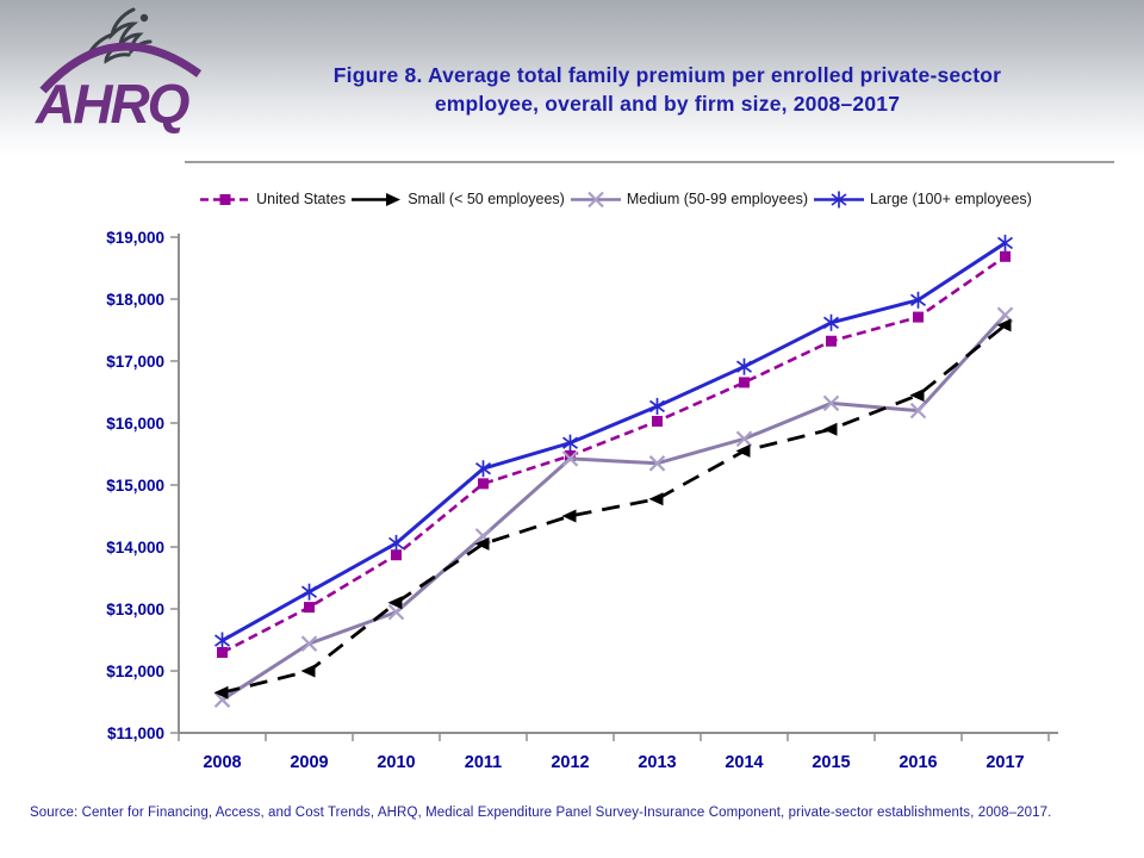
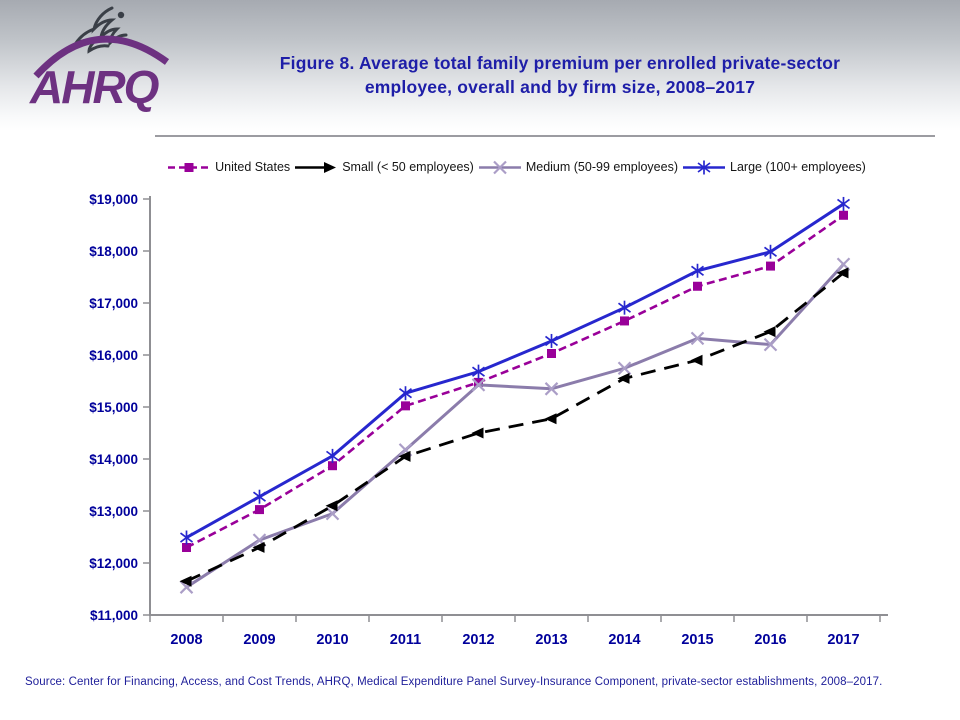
Small (< 50 employees)/2009: $12000 -> $12300
